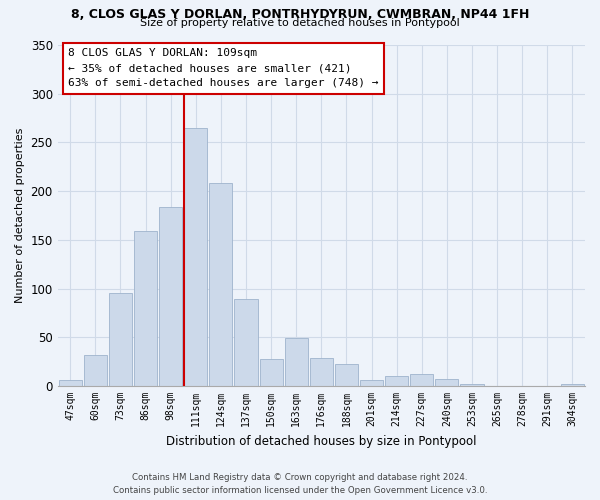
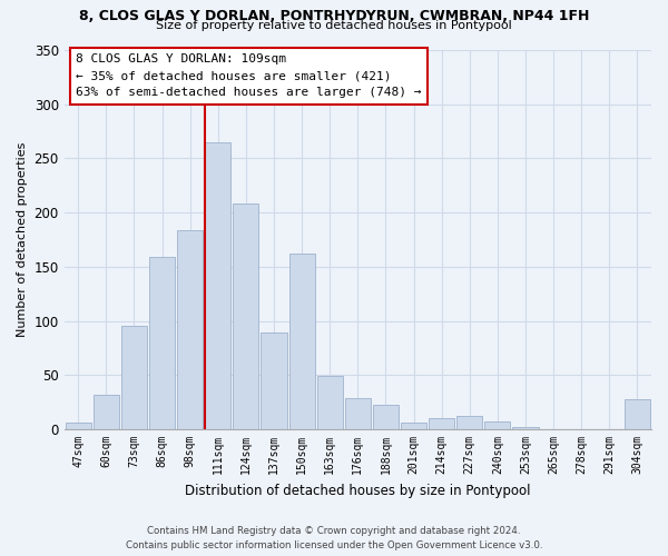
150sqm: 28 -> 162
304sqm: 2 -> 28
